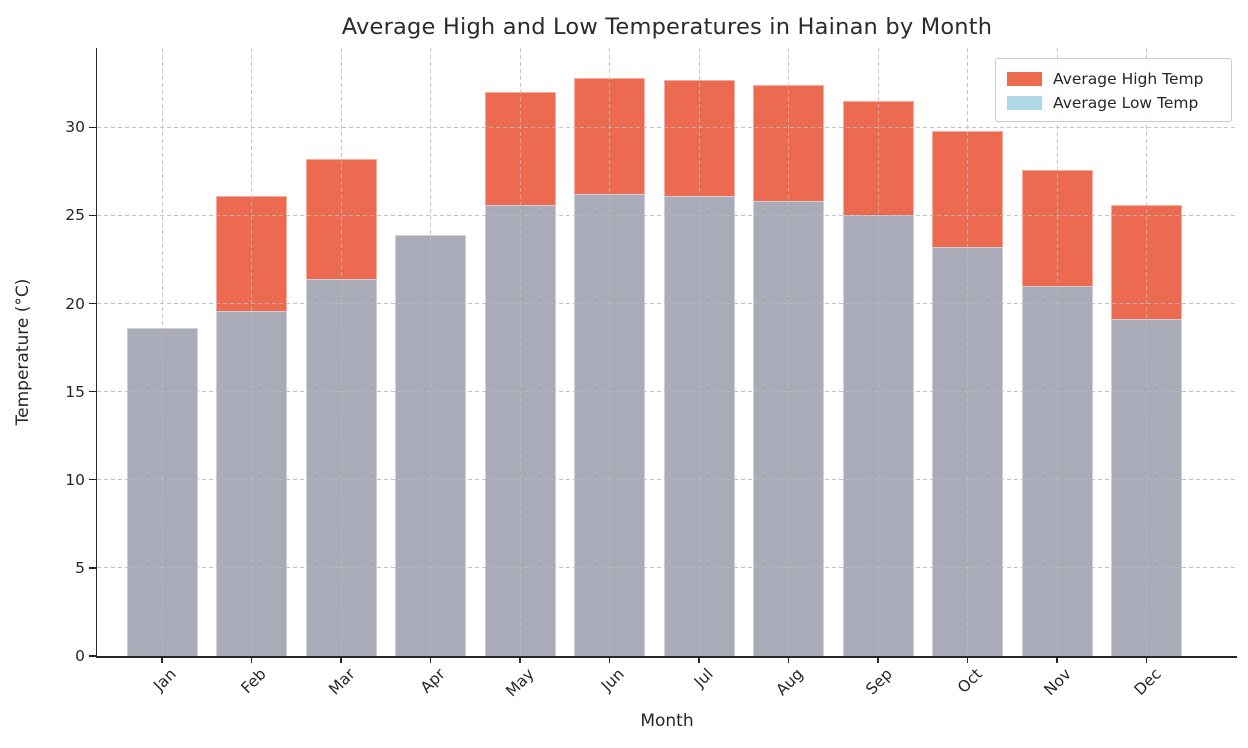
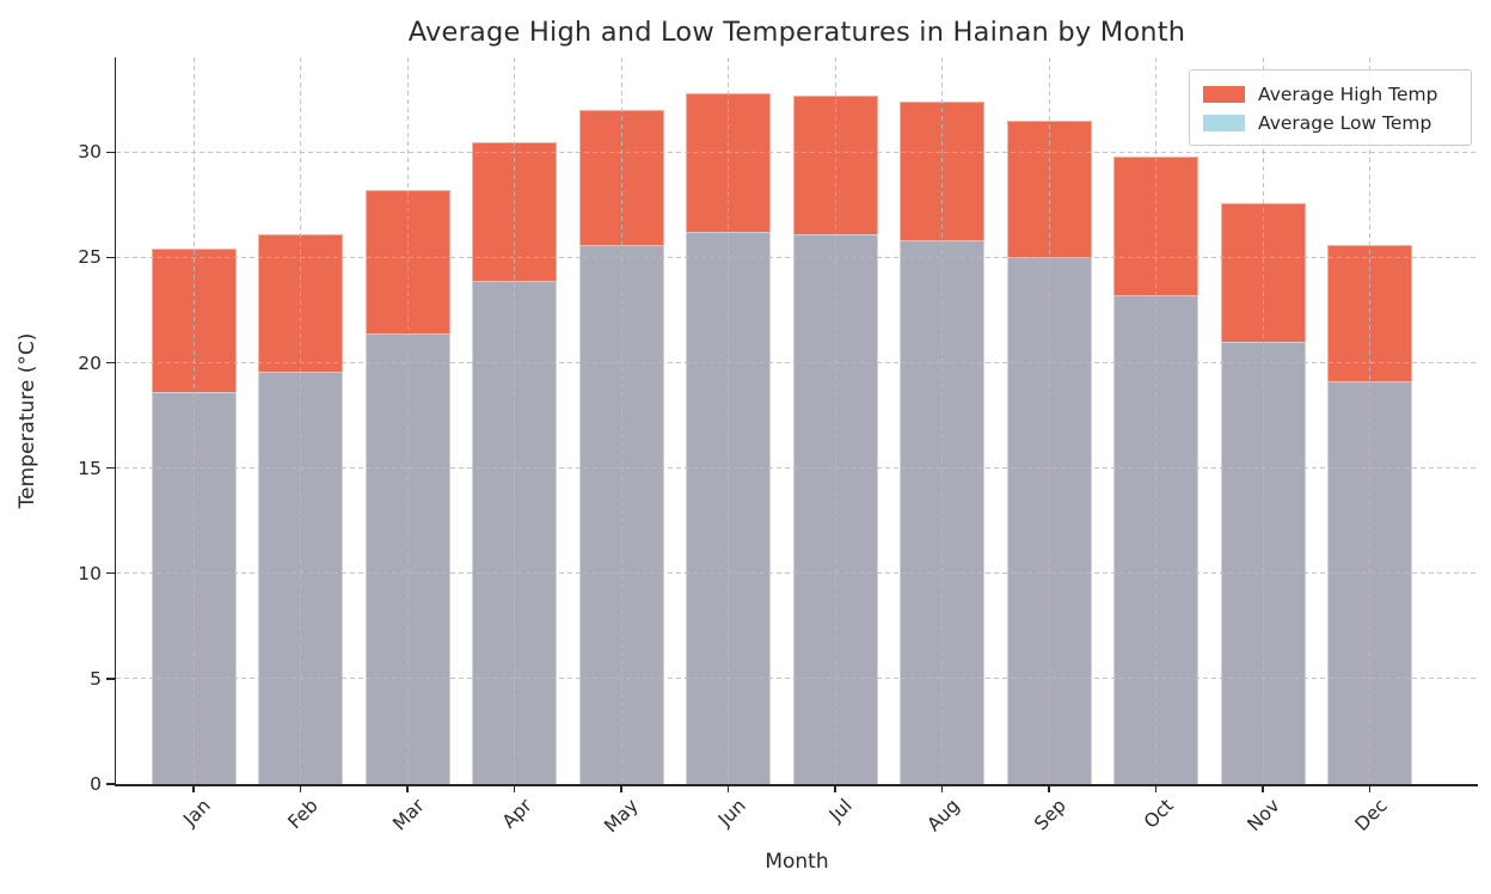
Average High Temp/Jan: 11.8 -> 25.4
Average High Temp/Apr: 19.5 -> 30.5
